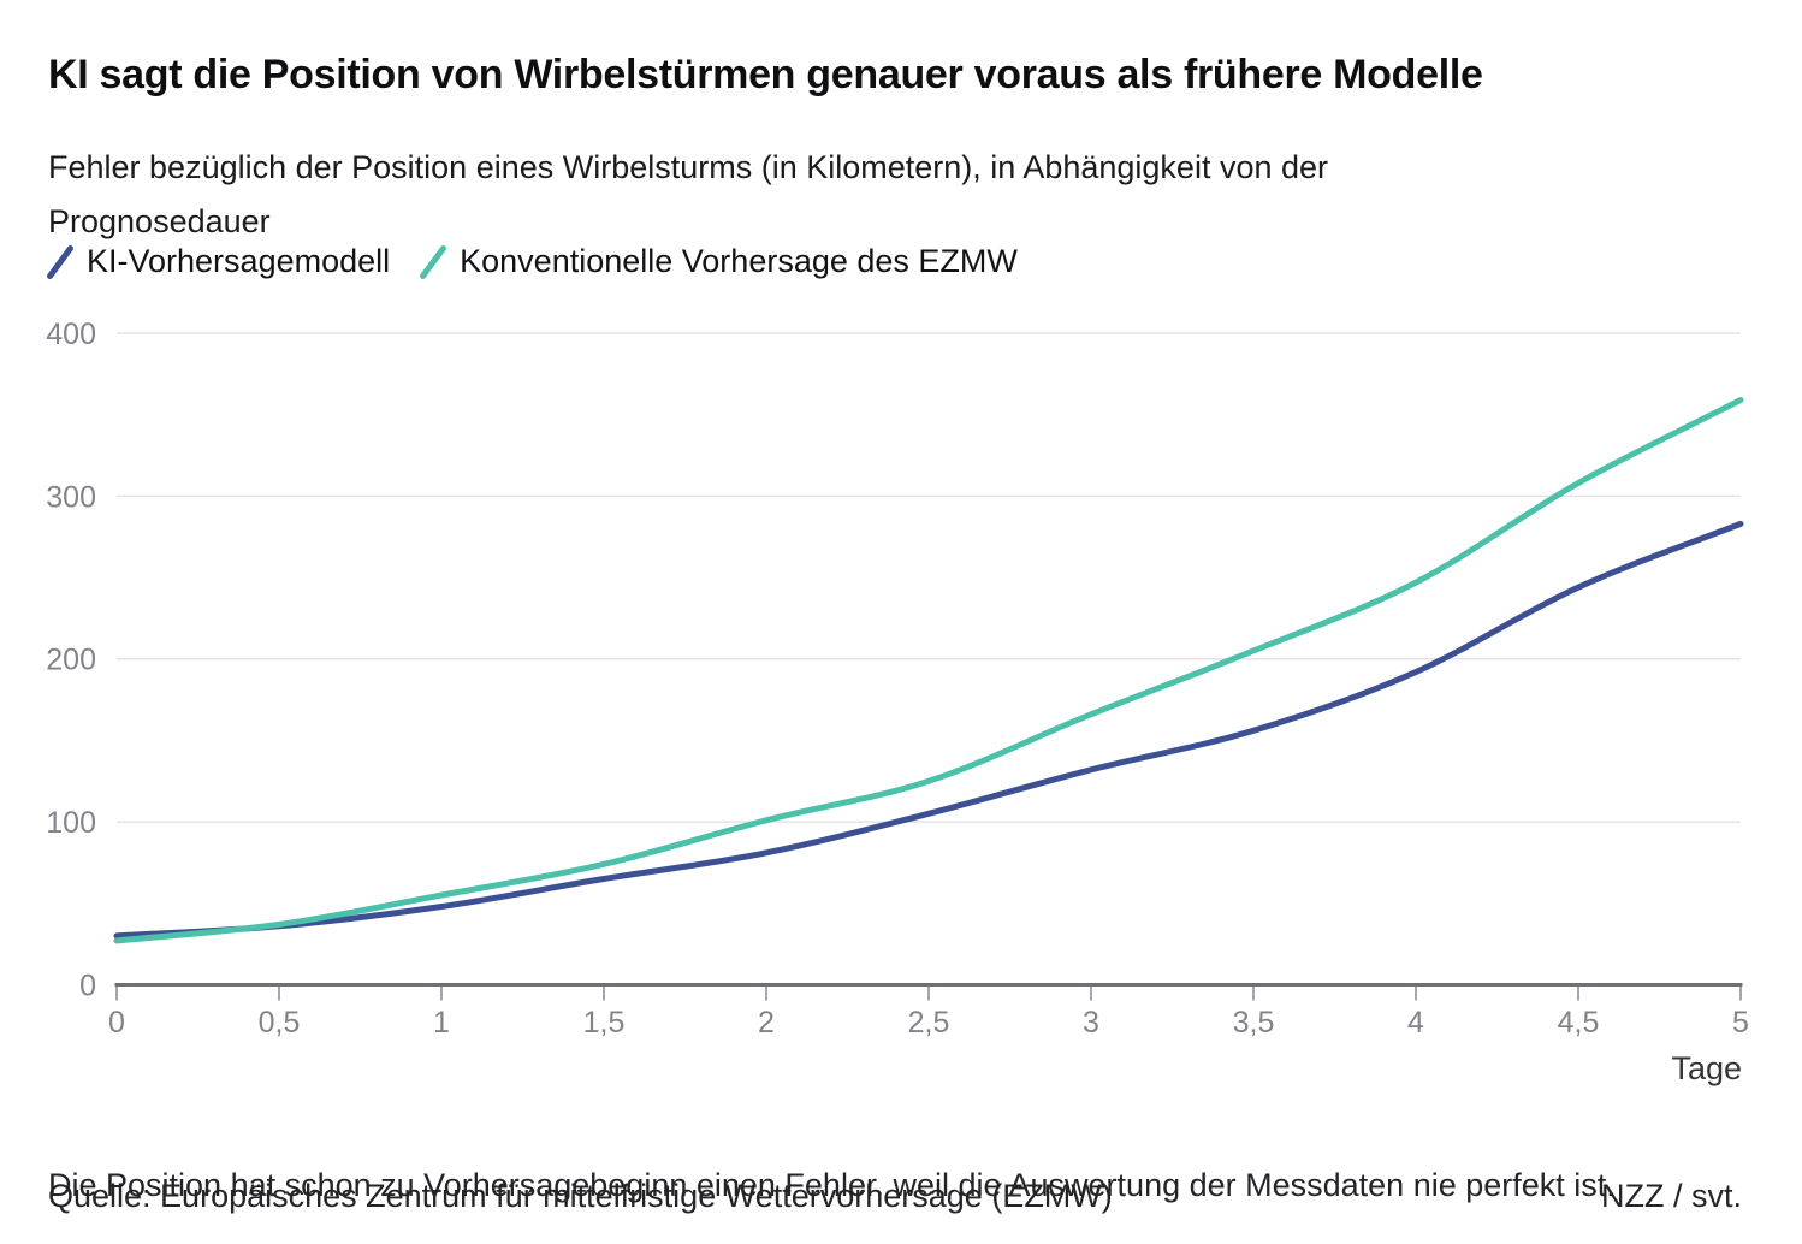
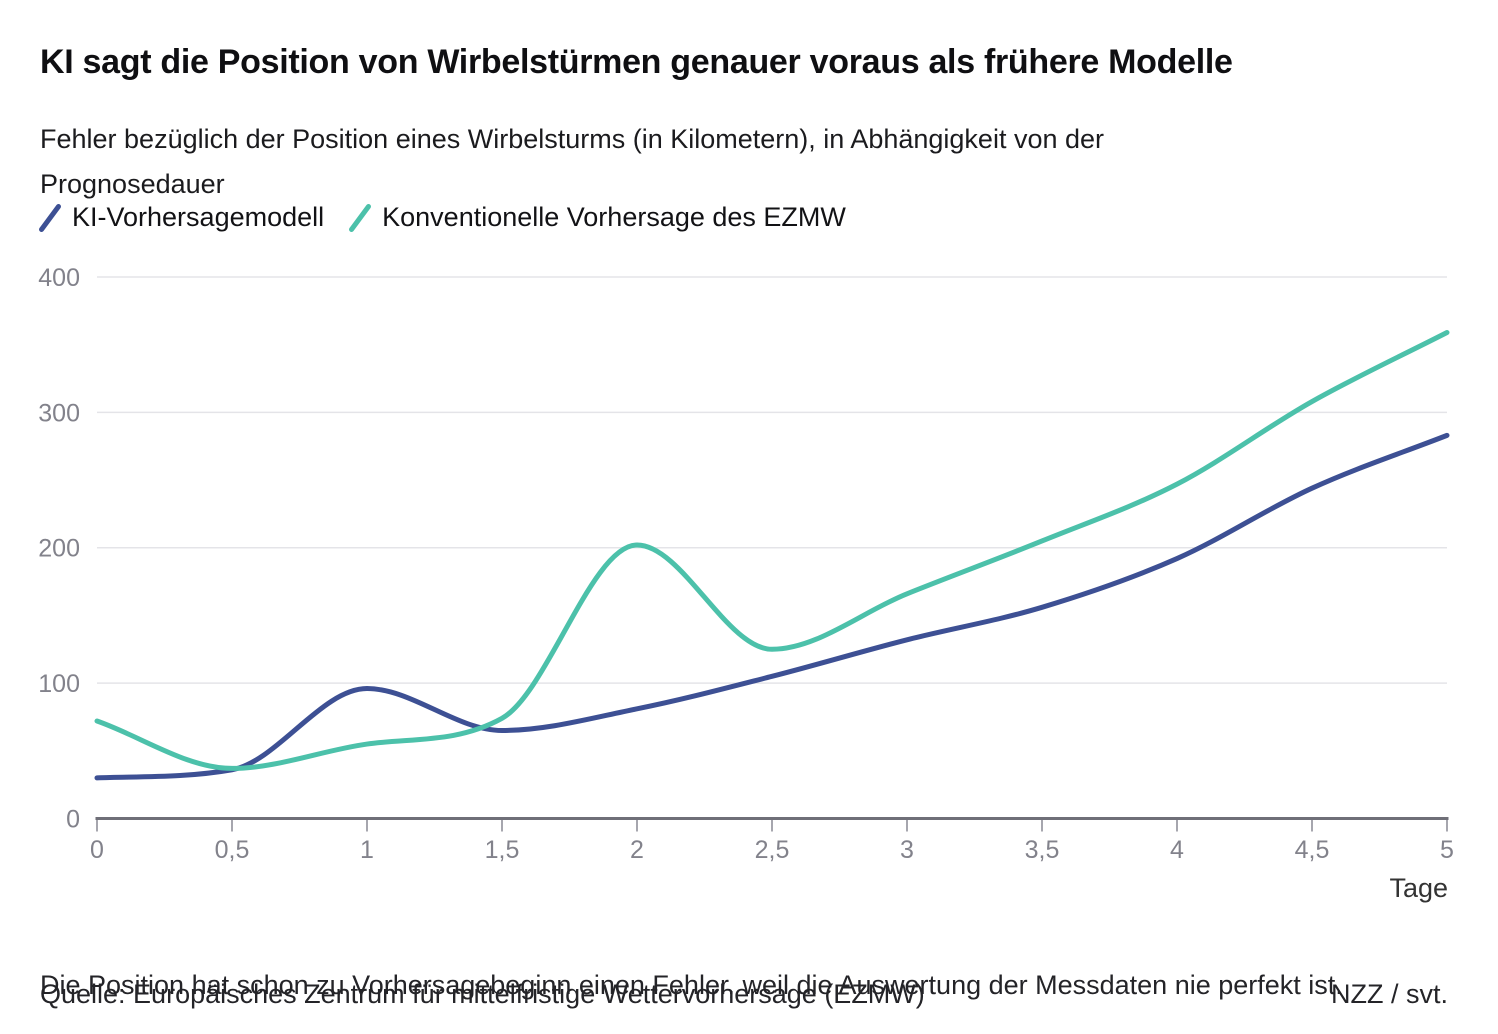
Konventionelle Vorhersage des EZMW/0: 27 -> 72
KI-Vorhersagemodell/1: 48 -> 96
Konventionelle Vorhersage des EZMW/2: 101 -> 202
